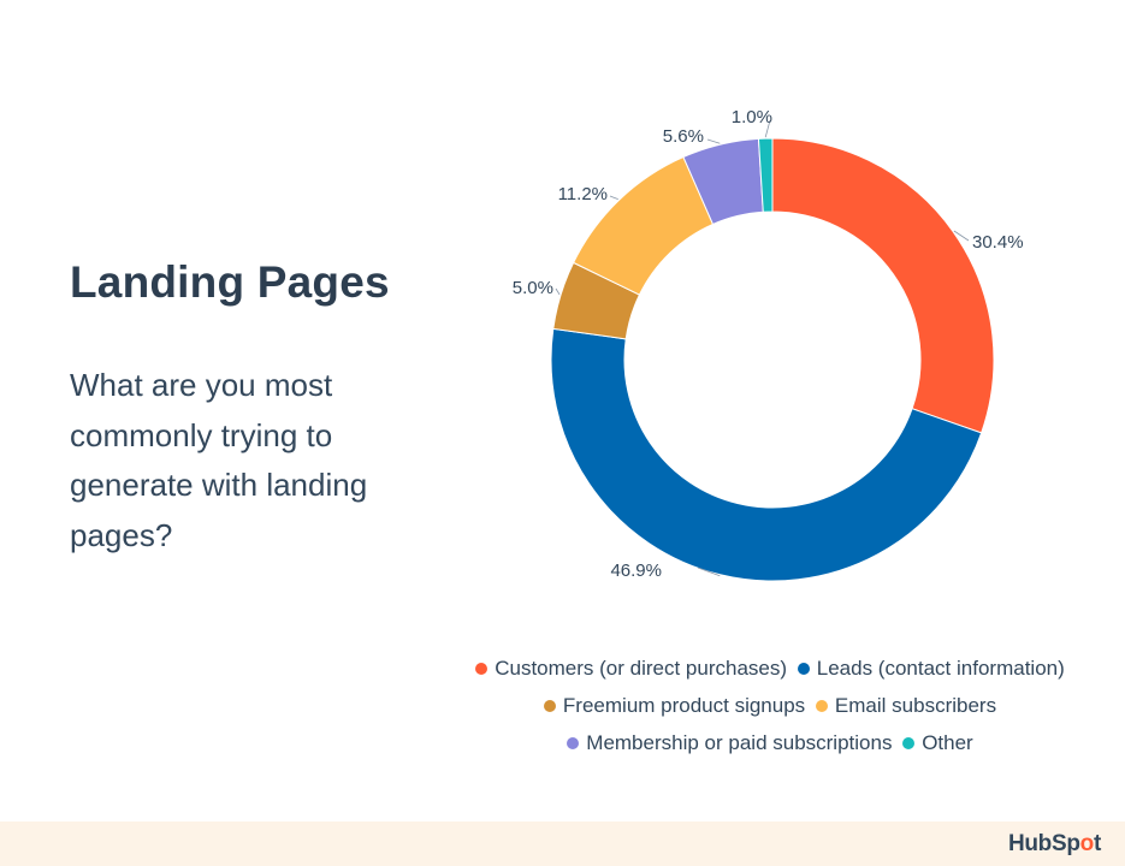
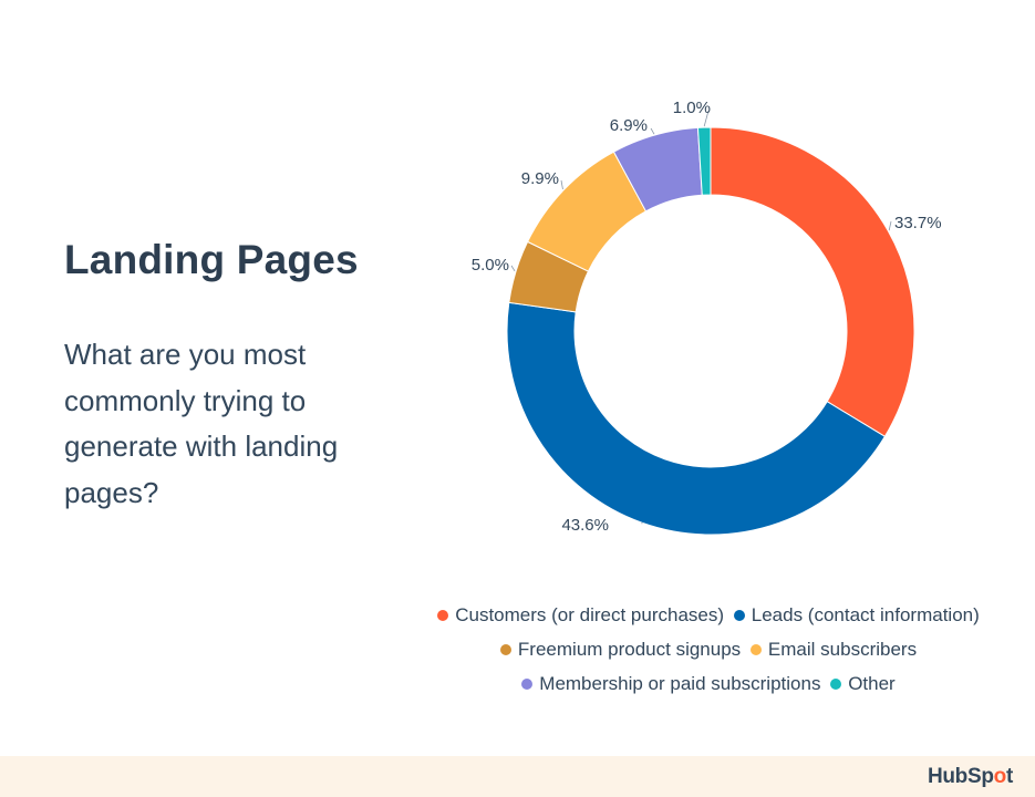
Customers (or direct purchases): 30.4% -> 33.7%
Leads (contact information): 46.9% -> 43.6%
Email subscribers: 11.2% -> 9.9%
Membership or paid subscriptions: 5.6% -> 6.9%
